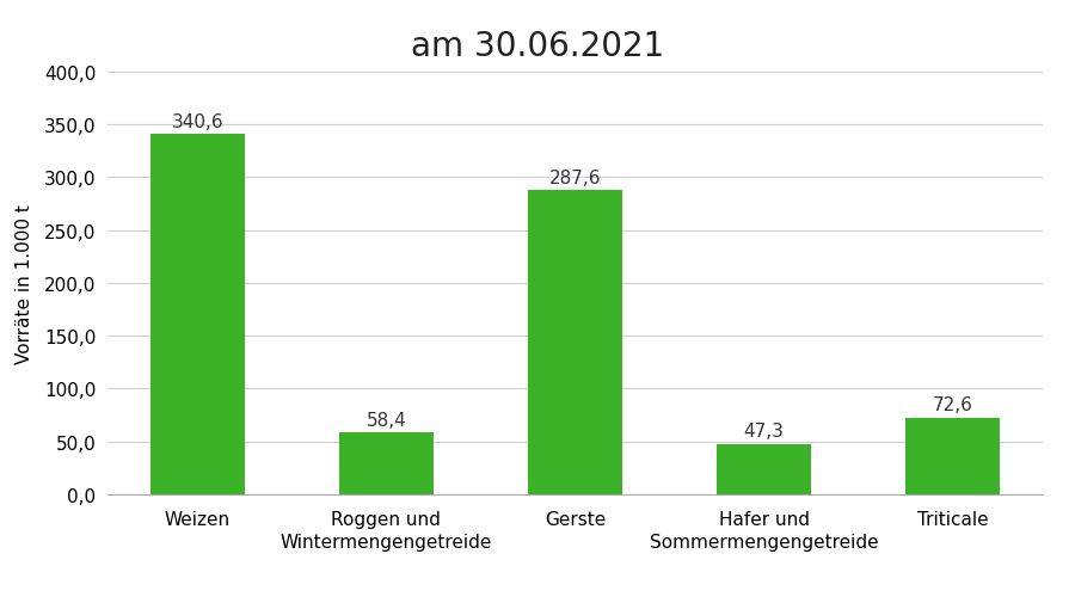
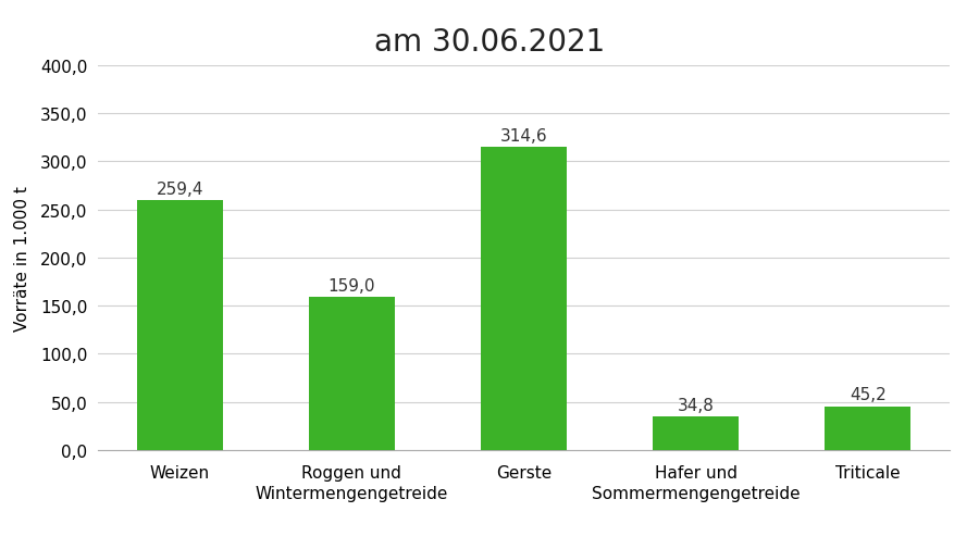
Weizen: 340,6 -> 259,4
Roggen und Wintermengengetreide: 58,4 -> 159,0
Gerste: 287,6 -> 314,6
Hafer und Sommermengengetreide: 47,3 -> 34,8
Triticale: 72,6 -> 45,2
